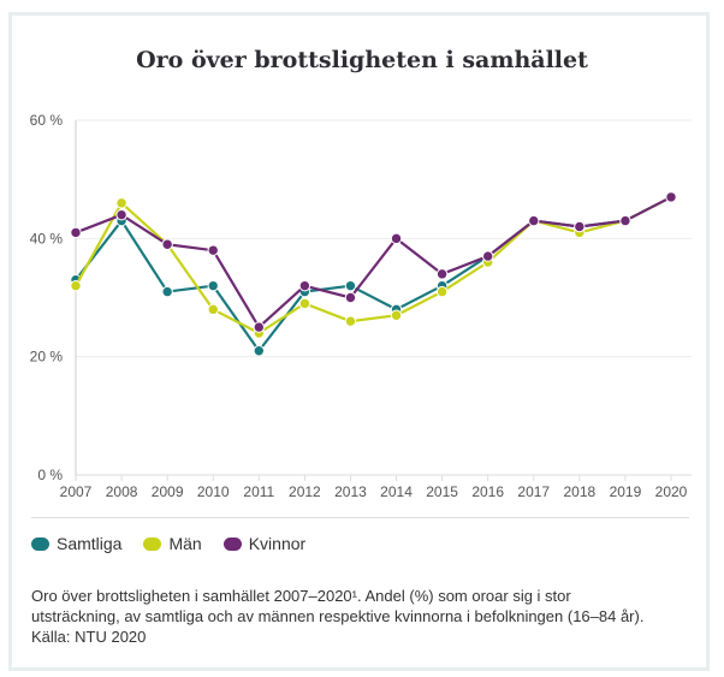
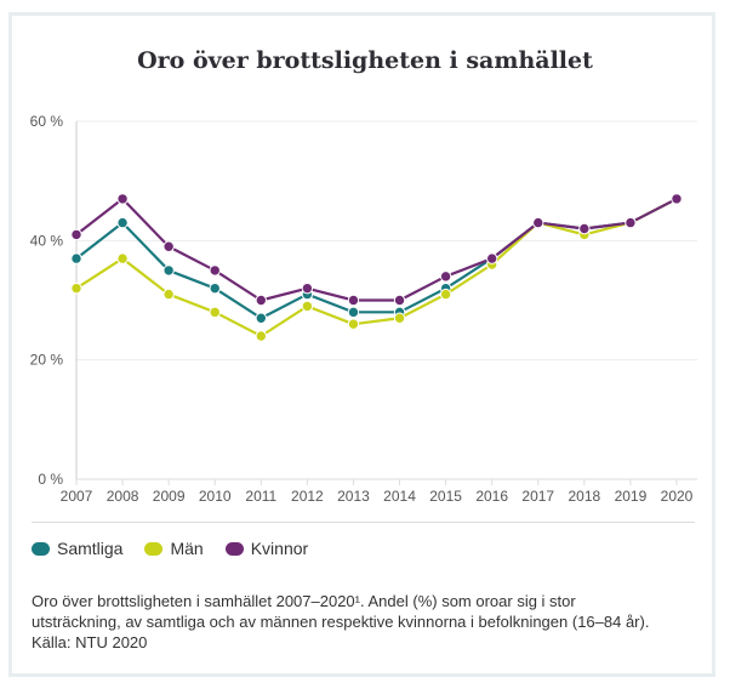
Samtliga/2007: 33% -> 37%
Män/2008: 46% -> 37%
Kvinnor/2008: 44% -> 47%
Samtliga/2009: 31% -> 35%
Män/2009: 39% -> 31%
Kvinnor/2010: 38% -> 35%
Samtliga/2011: 21% -> 27%
Kvinnor/2011: 25% -> 30%
Samtliga/2013: 32% -> 28%
Kvinnor/2014: 40% -> 30%
